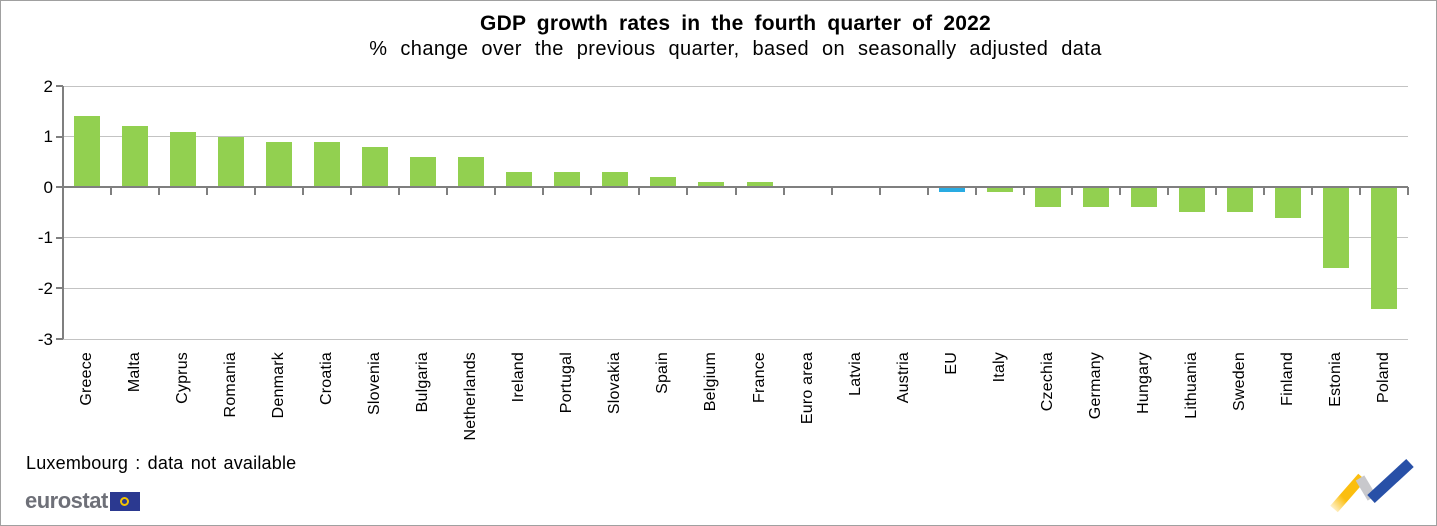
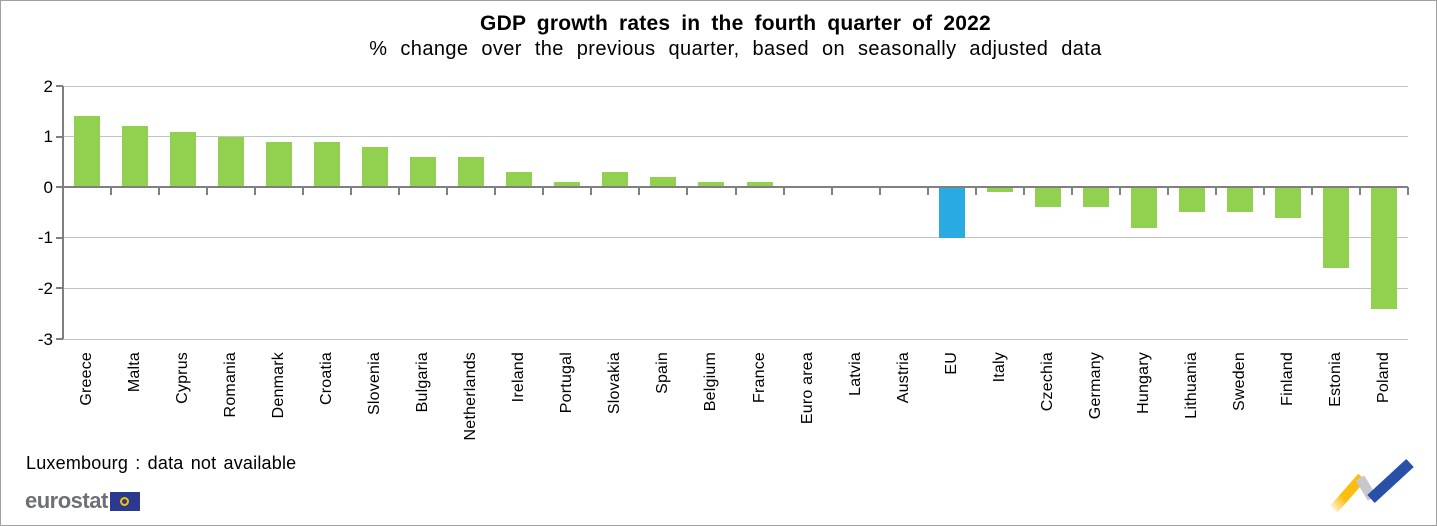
Portugal: 0.3 -> 0.1
EU: -0.1 -> -1.0
Hungary: -0.4 -> -0.8
